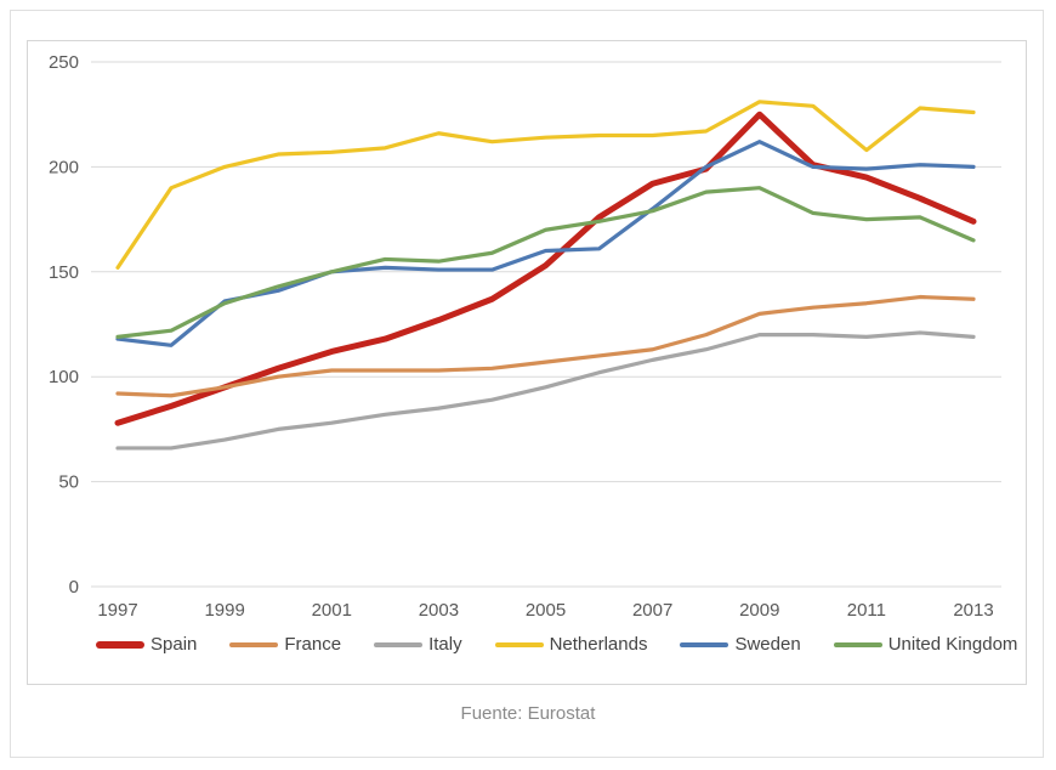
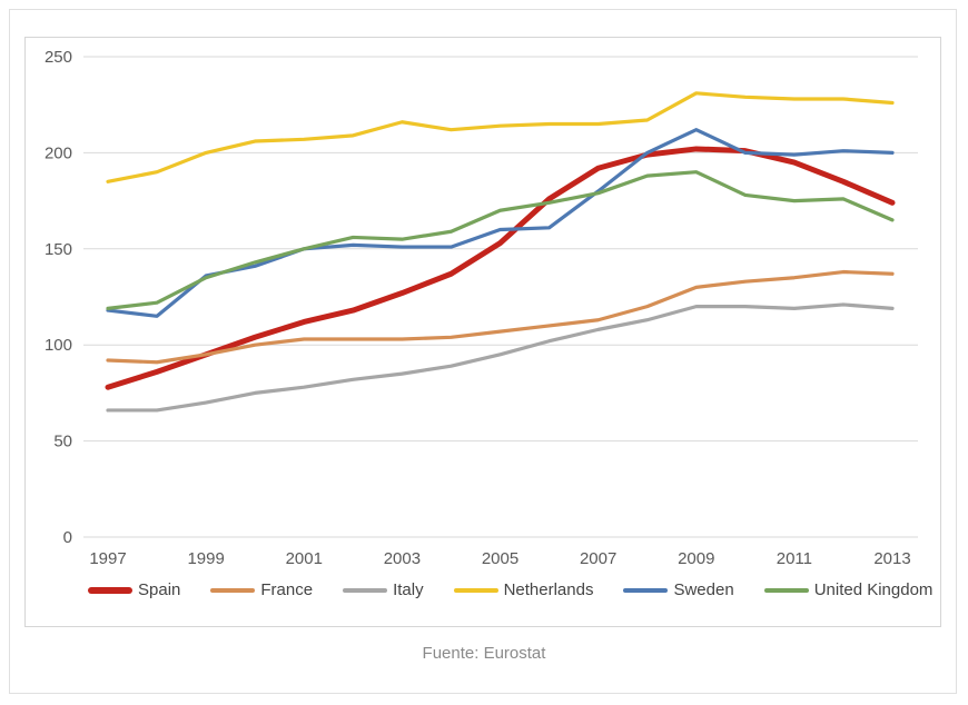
Netherlands/1997: 152 -> 185
Spain/2009: 225 -> 202
Netherlands/2011: 208 -> 228
